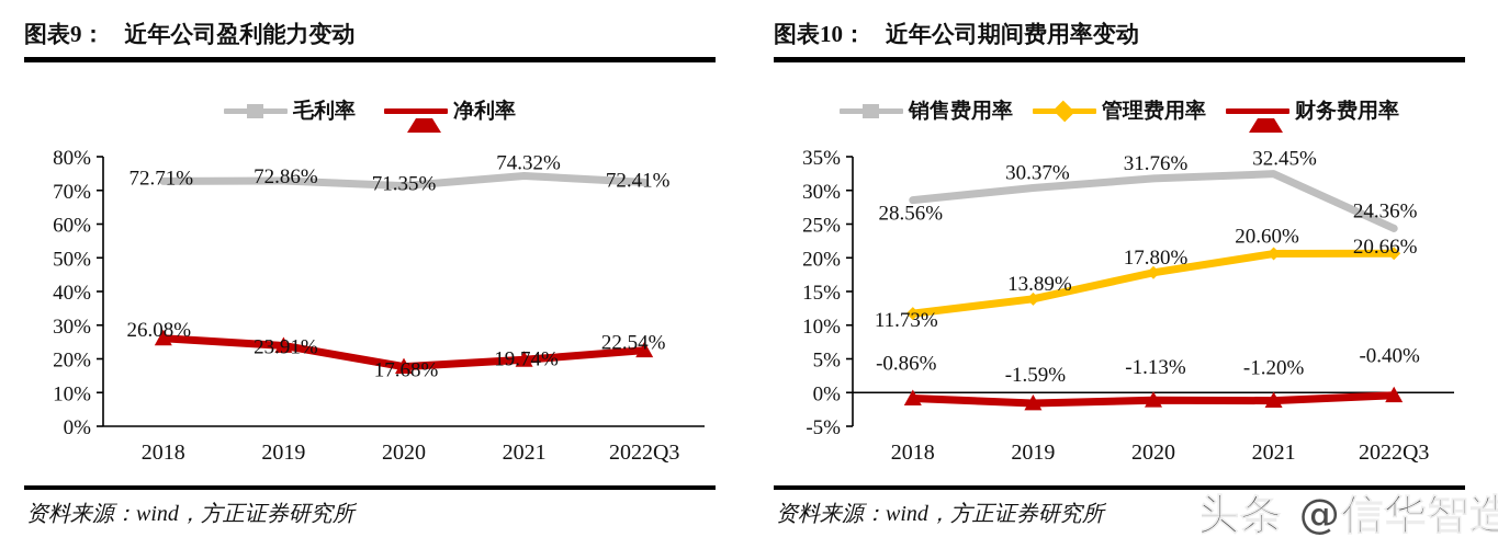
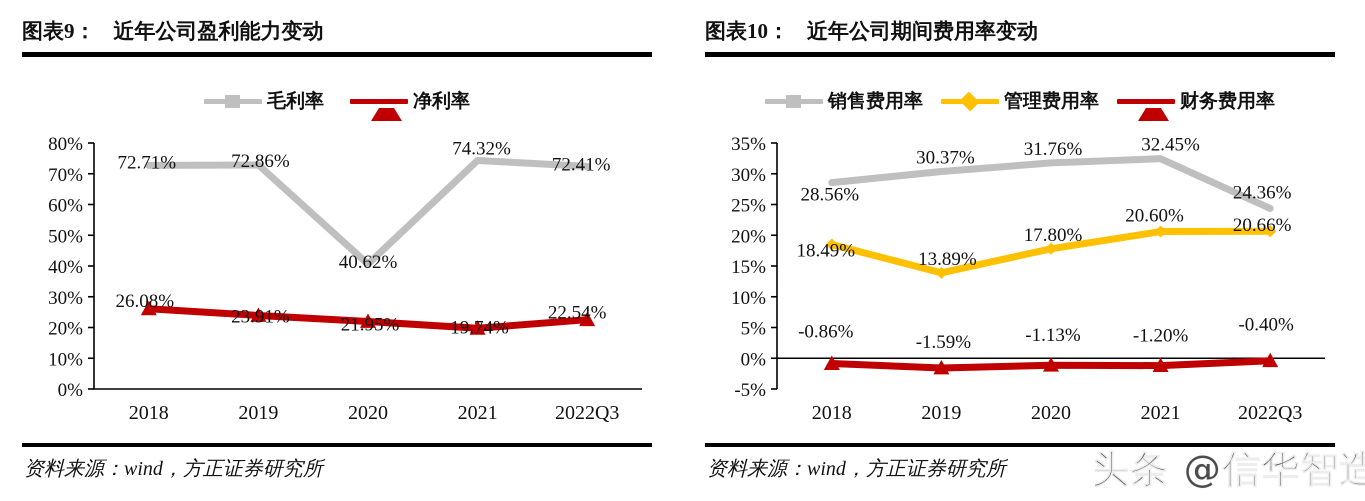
近年公司盈利能力变动/毛利率/2020: 71.35% -> 40.62%
近年公司盈利能力变动/净利率/2020: 17.68% -> 21.95%
近年公司期间费用率变动/管理费用率/2018: 11.73% -> 18.49%
